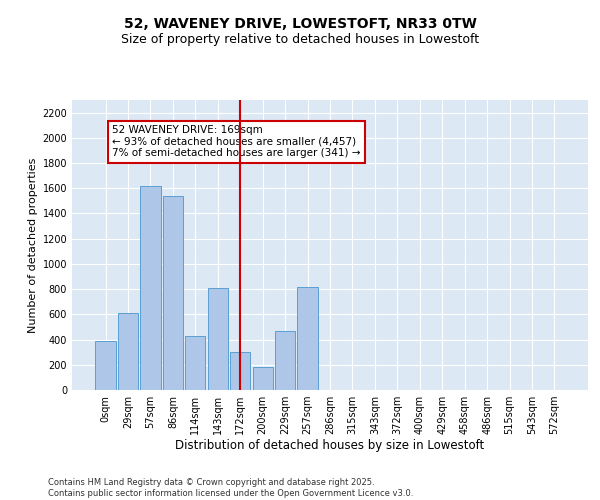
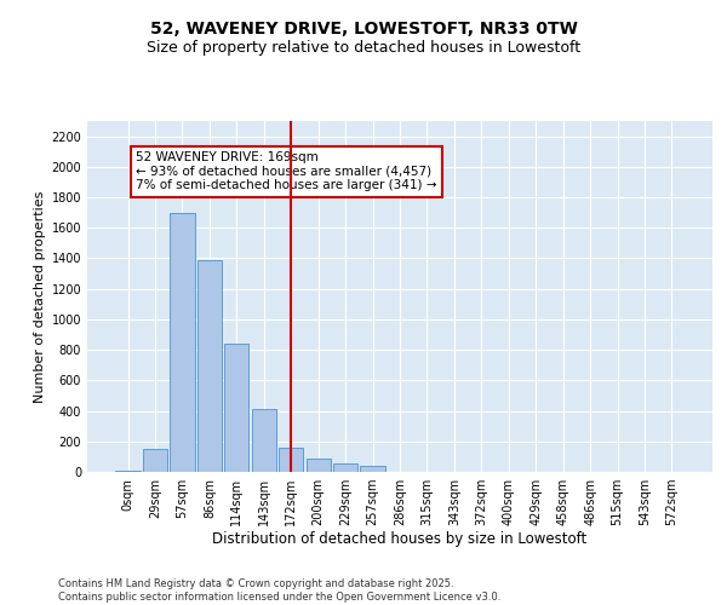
0sqm: 390 -> 0
29sqm: 610 -> 150
57sqm: 1620 -> 1700
86sqm: 1540 -> 1390
114sqm: 430 -> 840
143sqm: 810 -> 410
172sqm: 300 -> 160
200sqm: 180 -> 80
229sqm: 470 -> 60
257sqm: 820 -> 40
